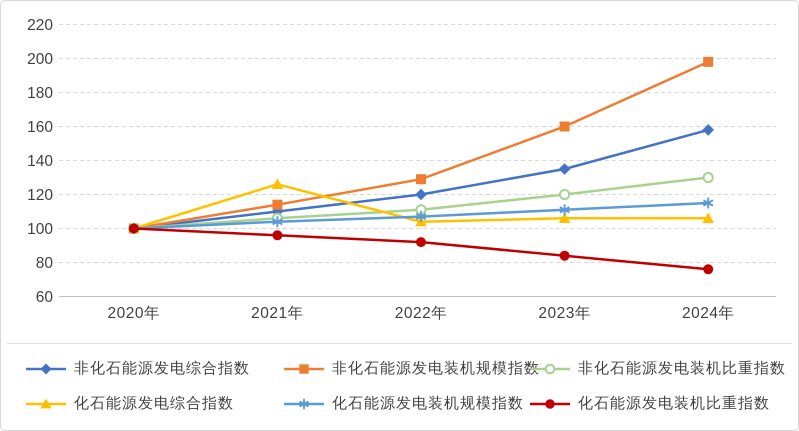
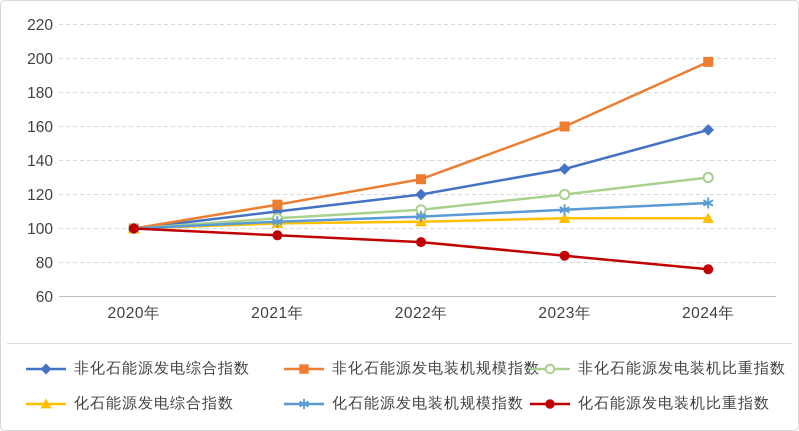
化石能源发电综合指数/2021年: 126 -> 103
